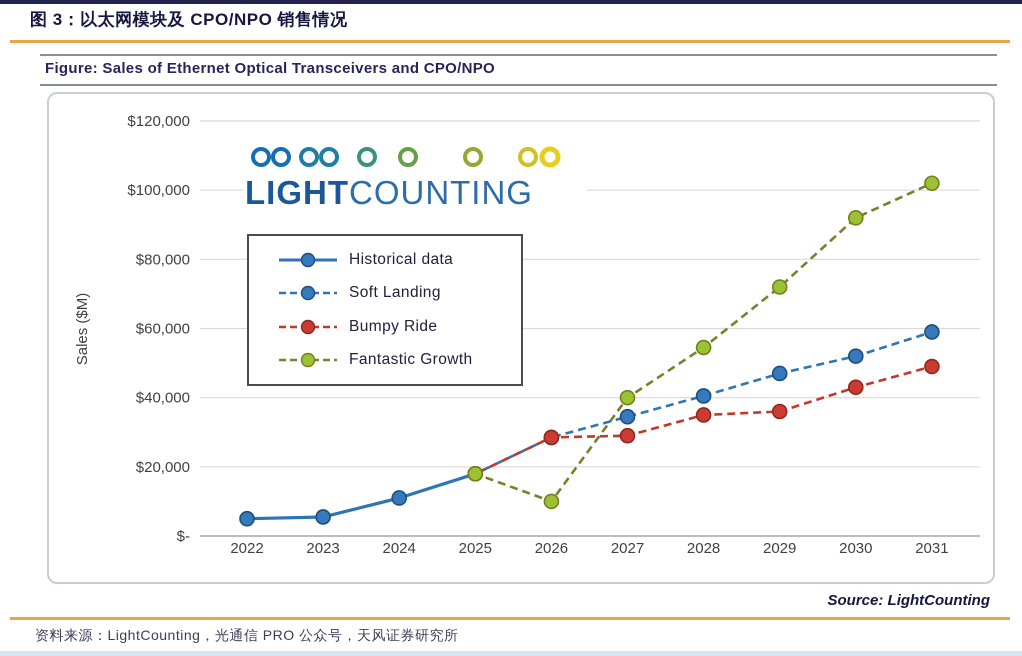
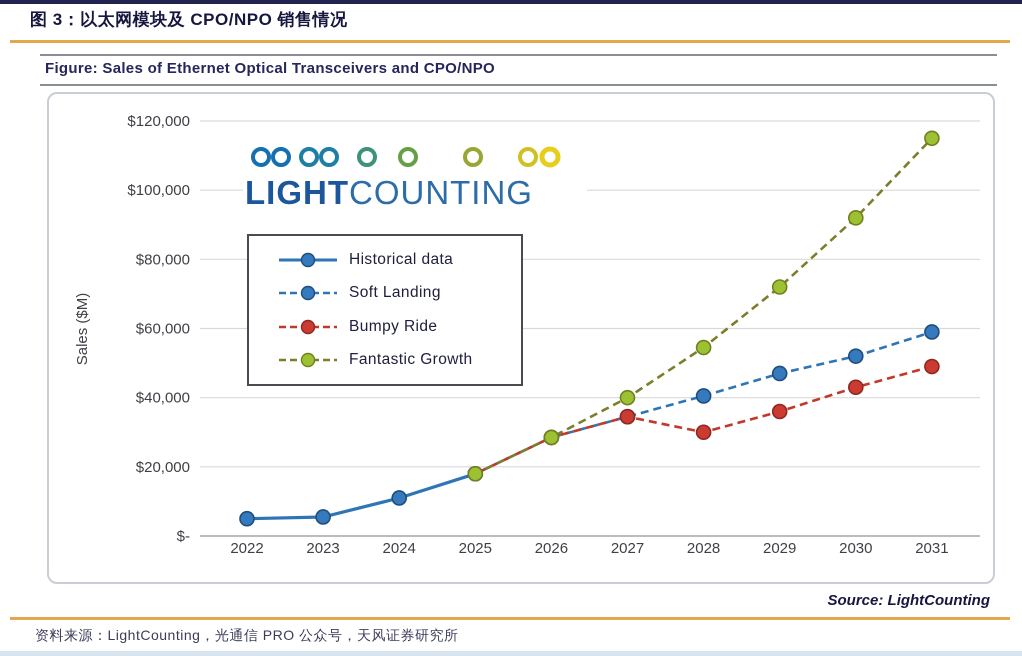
Fantastic Growth/2026: $10000 -> $28000
Bumpy Ride/2027: $29000 -> $34000
Bumpy Ride/2028: $35000 -> $30000
Fantastic Growth/2031: $102000 -> $115000
